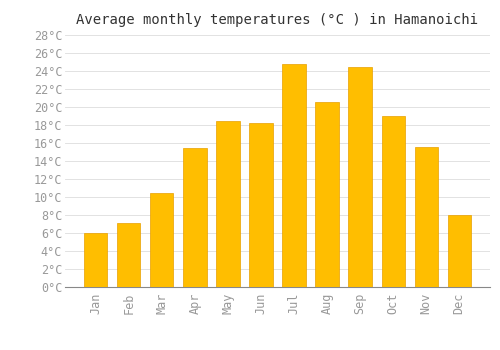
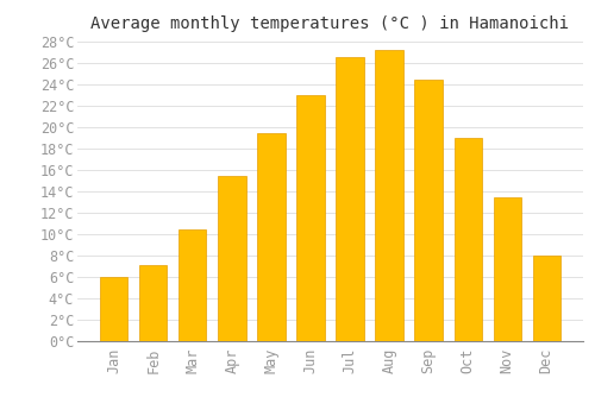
May: 18.4°C -> 19.5°C
Jun: 18.2°C -> 23.0°C
Jul: 24.8°C -> 26.6°C
Aug: 20.6°C -> 27.2°C
Nov: 15.6°C -> 13.5°C
